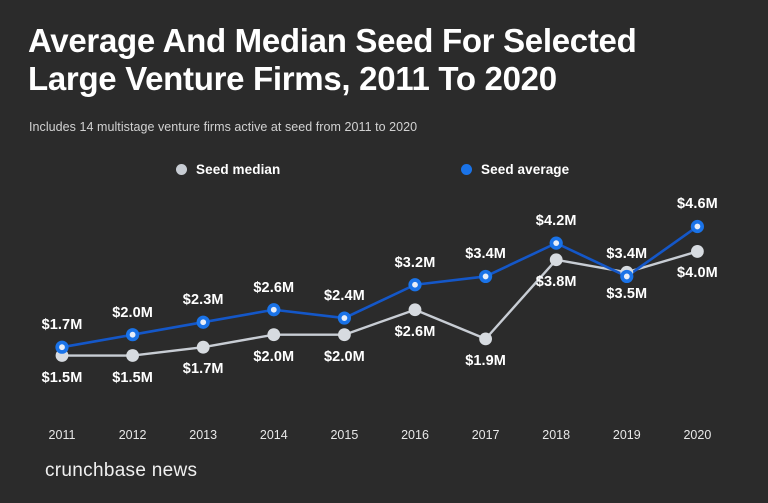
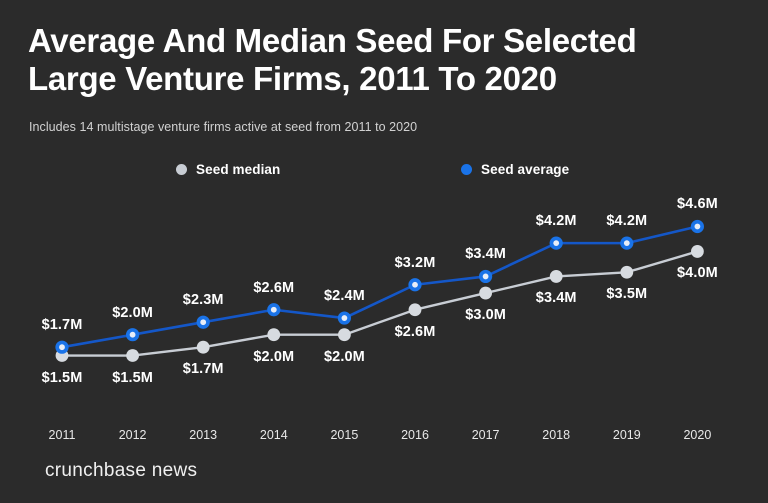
Seed median/2017: $1.9M -> $3.0M
Seed median/2018: $3.8M -> $3.4M
Seed average/2019: $3.4M -> $4.2M
